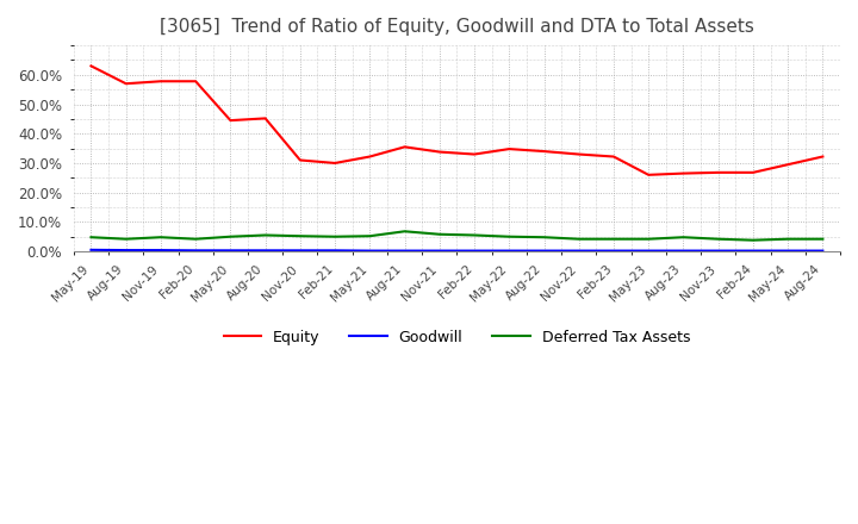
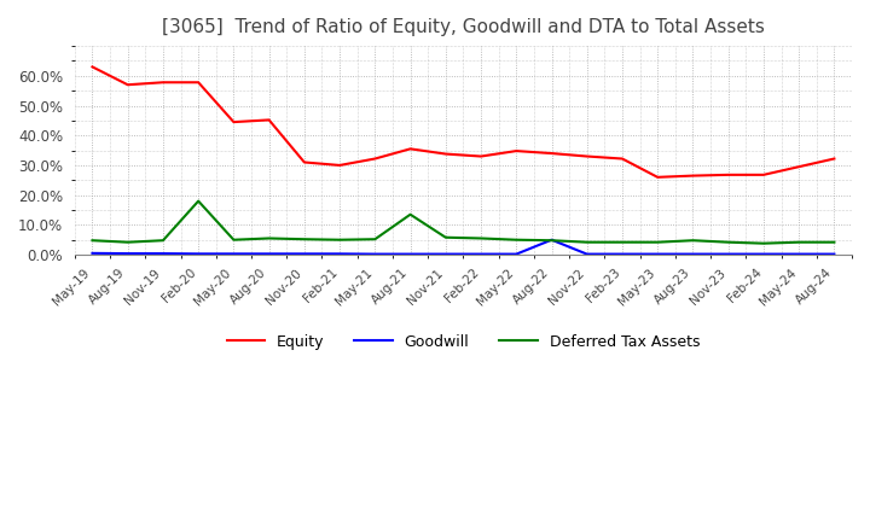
Deferred Tax Assets/Feb-20: 4.2% -> 18.0%
Deferred Tax Assets/Aug-21: 6.8% -> 13.5%
Goodwill/Aug-22: 0.2% -> 5.0%
